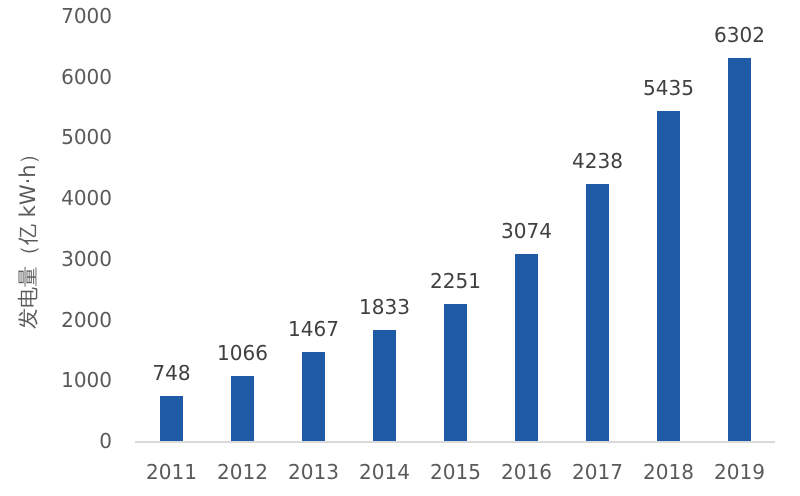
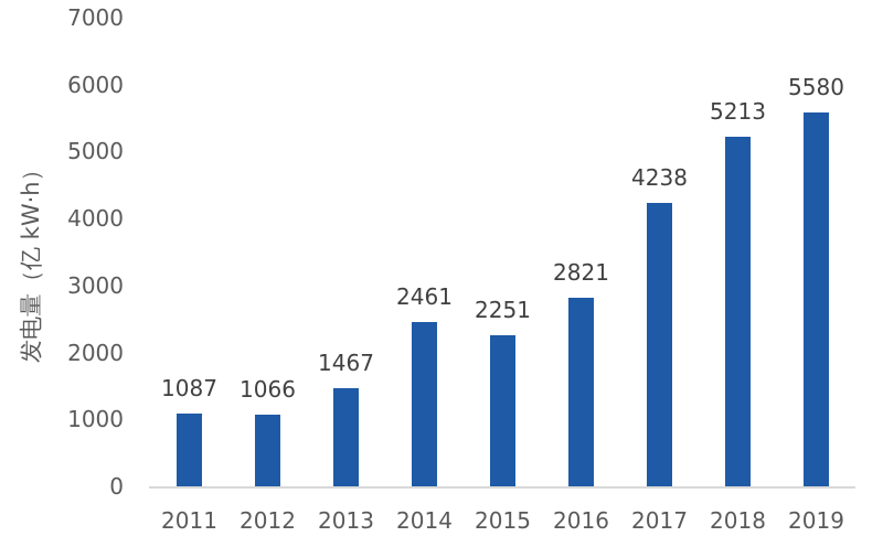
2011: 748 -> 1087
2014: 1833 -> 2461
2016: 3074 -> 2821
2018: 5435 -> 5213
2019: 6302 -> 5580
